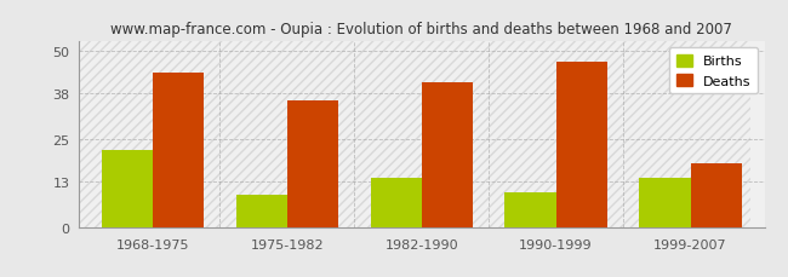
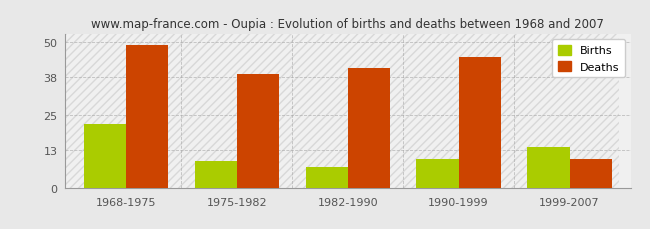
Deaths/1968-1975: 44 -> 49
Deaths/1975-1982: 36 -> 39
Births/1982-1990: 14 -> 7
Deaths/1990-1999: 47 -> 45
Deaths/1999-2007: 18 -> 10
